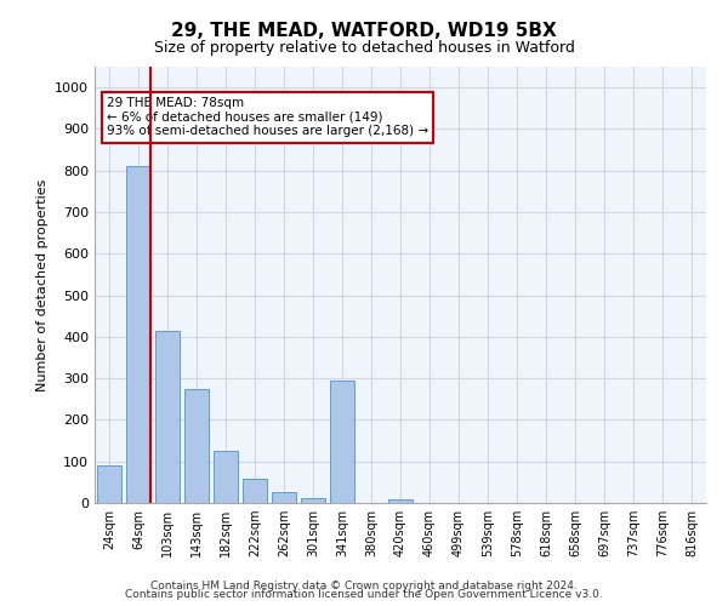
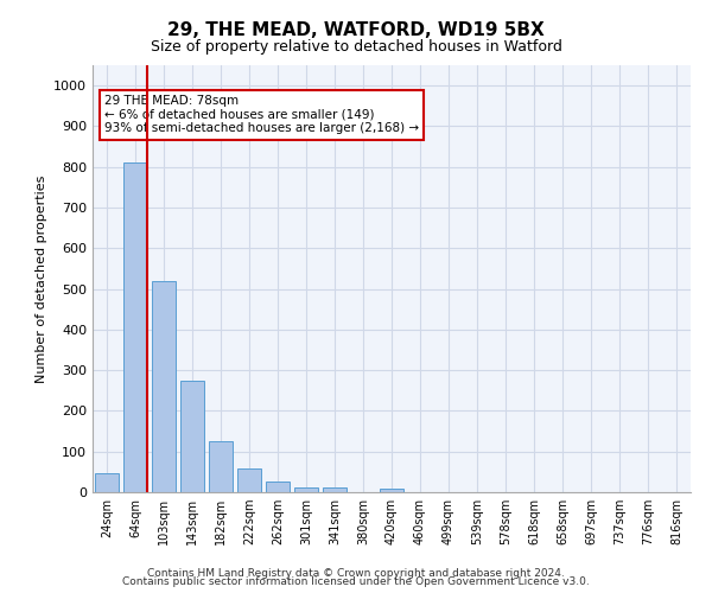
24sqm: 90 -> 46
103sqm: 415 -> 520
341sqm: 295 -> 13
